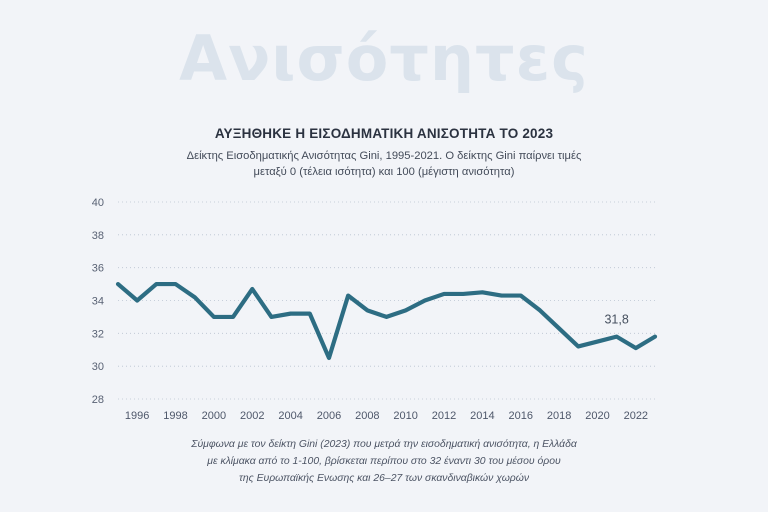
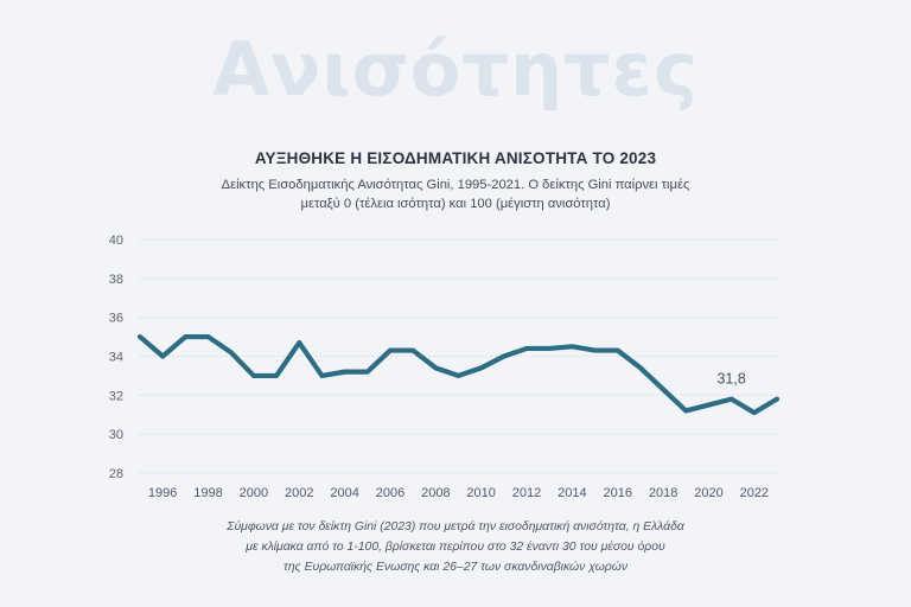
2006: 30.5 -> 34.3
